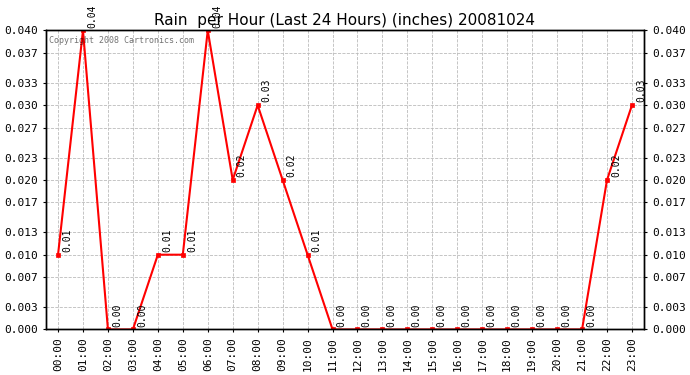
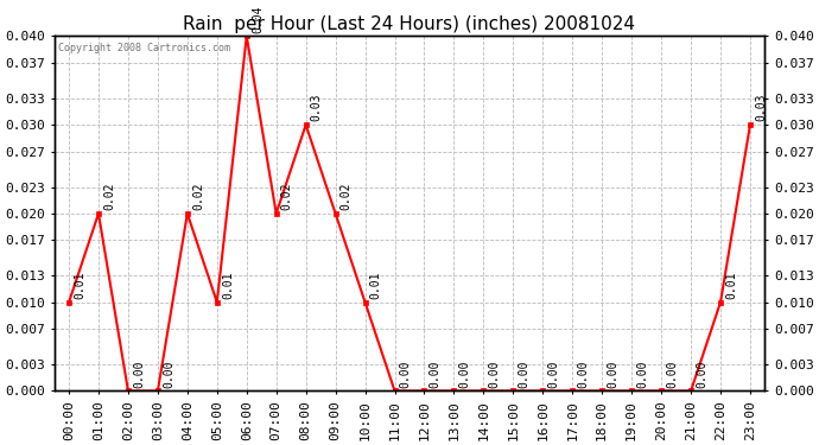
01:00: 0.04 -> 0.02
04:00: 0.01 -> 0.02
22:00: 0.02 -> 0.01
